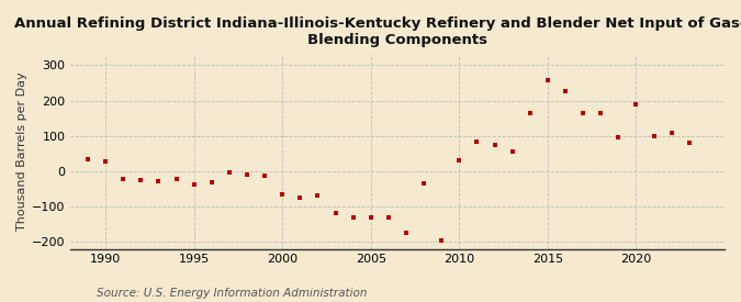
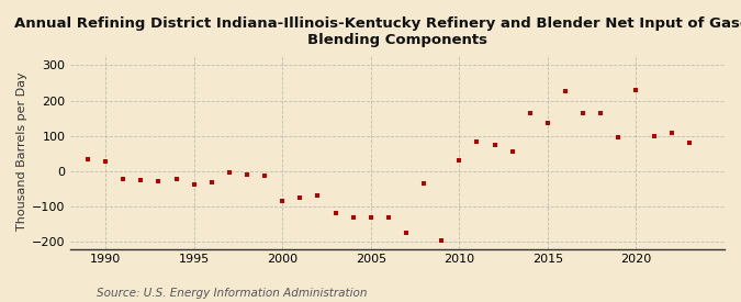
2000: -65 -> -85
2015: 258 -> 135
2020: 190 -> 230
